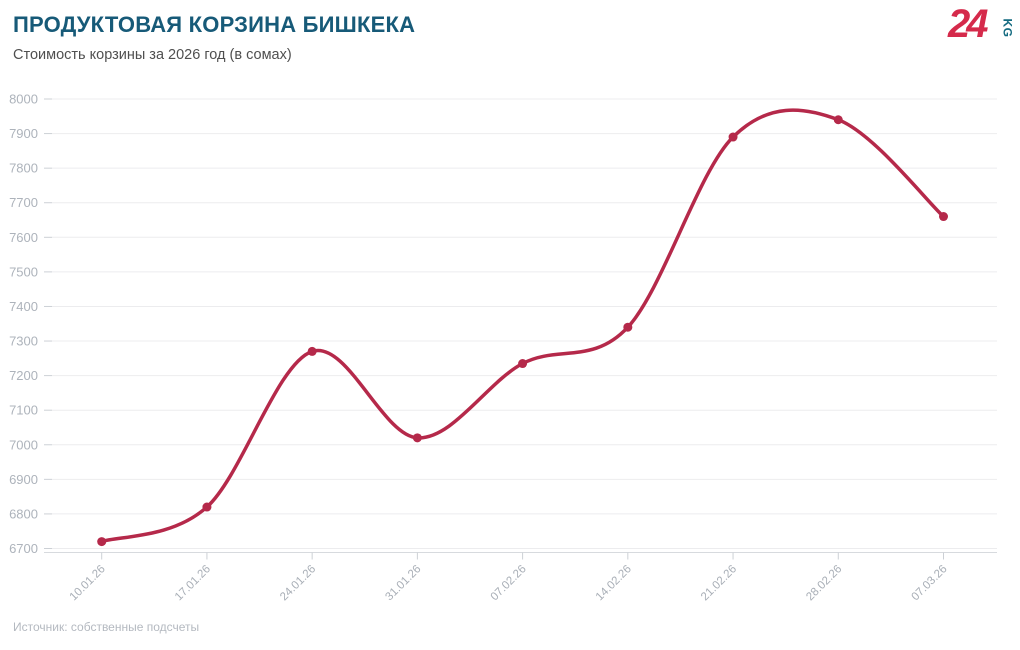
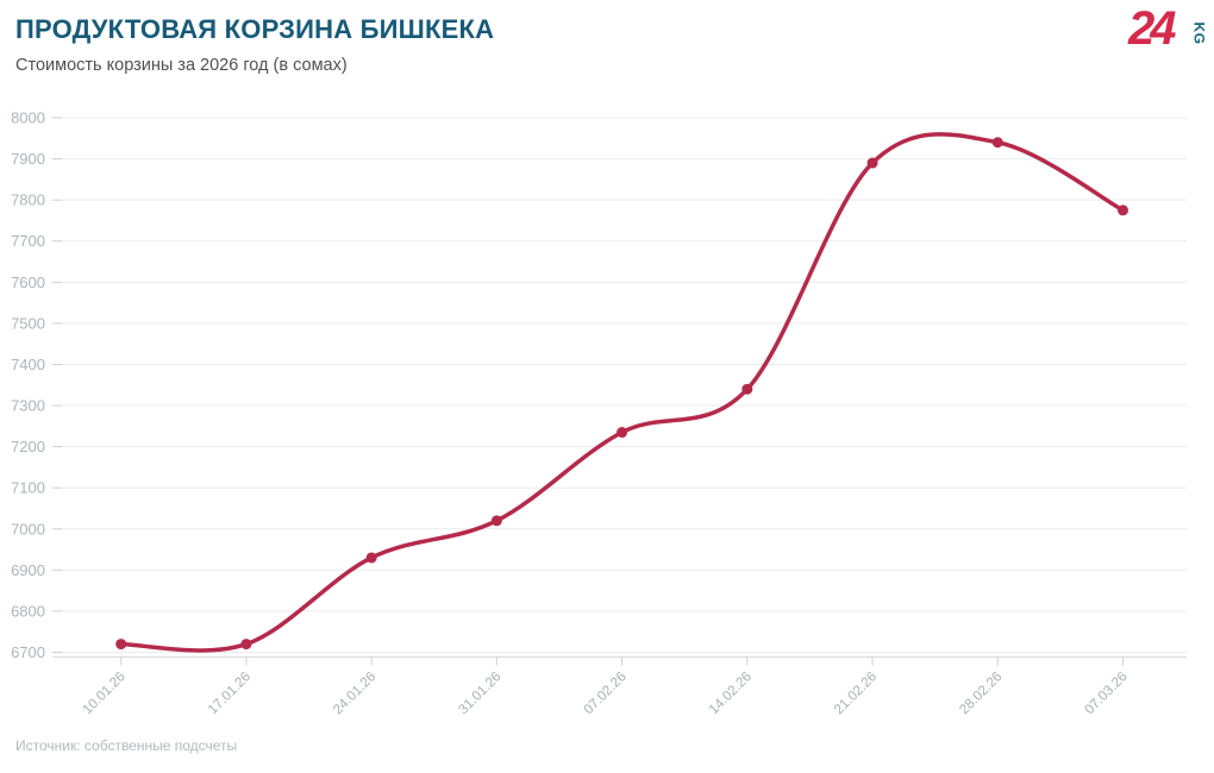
17.01.26: 6820 -> 6720
24.01.26: 7270 -> 6930
07.03.26: 7660 -> 7780
